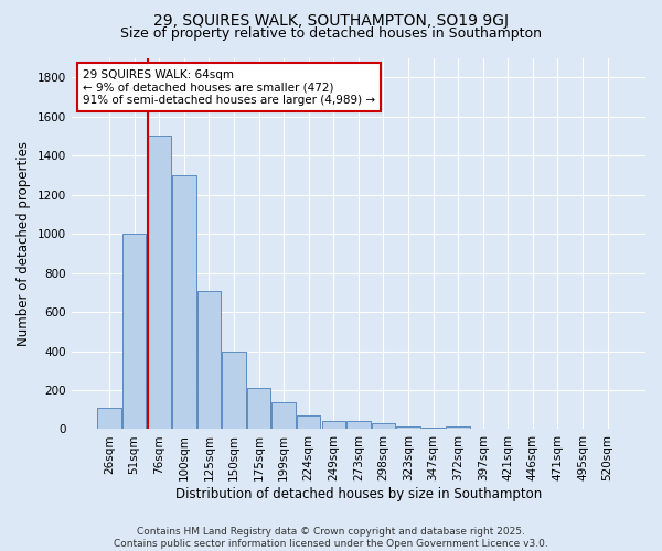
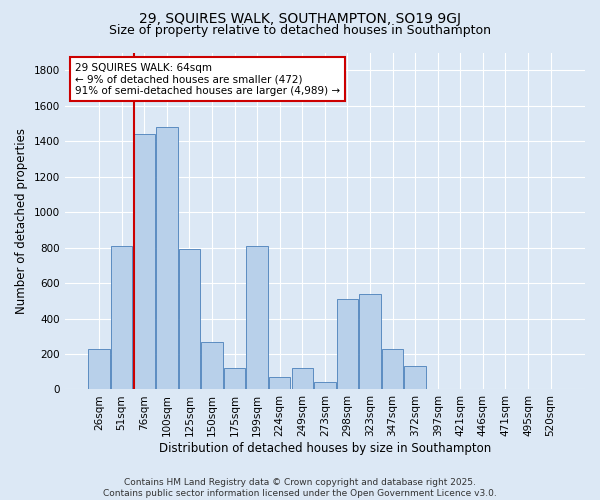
26sqm: 110 -> 230
51sqm: 1000 -> 810
76sqm: 1500 -> 1440
100sqm: 1300 -> 1480
125sqm: 710 -> 790
150sqm: 400 -> 270
175sqm: 210 -> 120
199sqm: 140 -> 810
249sqm: 40 -> 120
298sqm: 30 -> 510
323sqm: 20 -> 540
347sqm: 10 -> 230
372sqm: 20 -> 130
